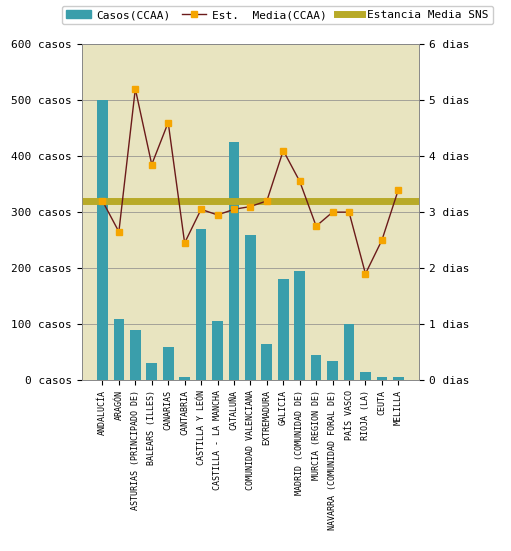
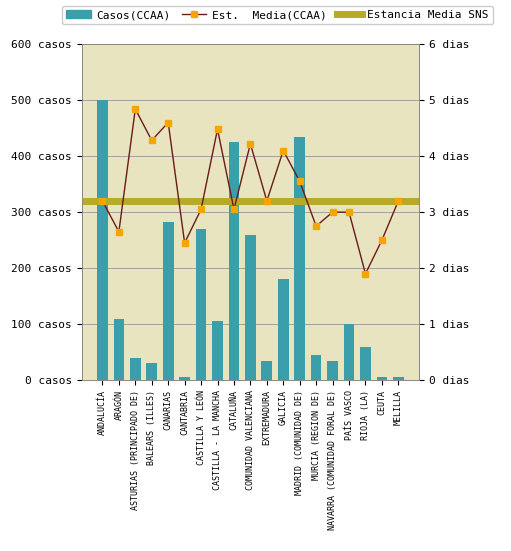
Casos(CCAA)/ASTURIAS (PRINCIPADO DE): 90 casos -> 40 casos
Est. Media(CCAA)/ASTURIAS (PRINCIPADO DE): 5.20 dias -> 4.84 dias
Est. Media(CCAA)/BALEARS (ILLES): 3.85 dias -> 4.28 dias
Casos(CCAA)/CANARIAS: 60 casos -> 282 casos
Est. Media(CCAA)/CASTILLA - LA MANCHA: 2.95 dias -> 4.48 dias
Est. Media(CCAA)/COMUNIDAD VALENCIANA: 3.10 dias -> 4.22 dias
Casos(CCAA)/EXTREMADURA: 65 casos -> 34 casos
Casos(CCAA)/MADRID (COMUNIDAD DE): 195 casos -> 434 casos
Casos(CCAA)/RIOJA (LA): 15 casos -> 60 casos
Est. Media(CCAA)/MELILLA: 3.40 dias -> 3.20 dias
